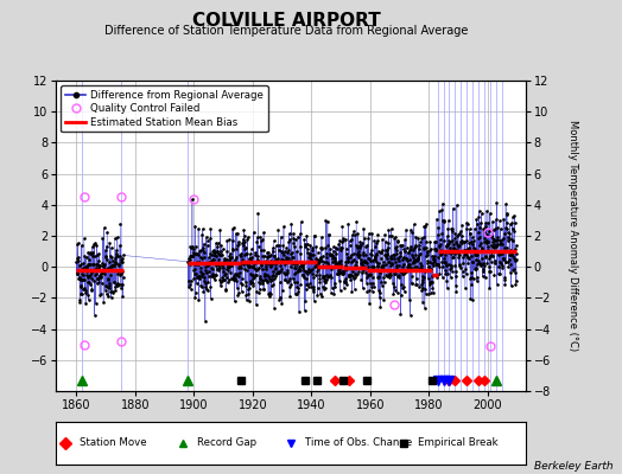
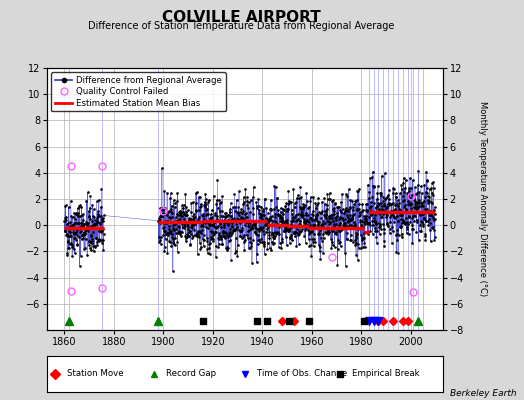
Quality Control Failed/1900: 4.4 -> 1.1
